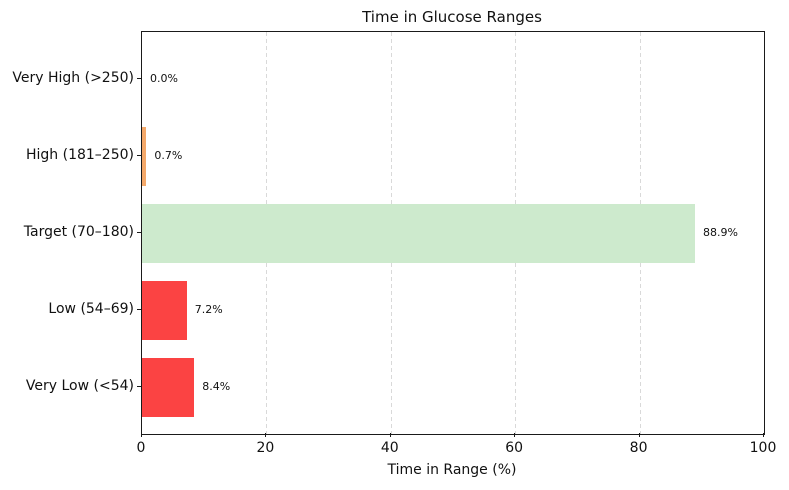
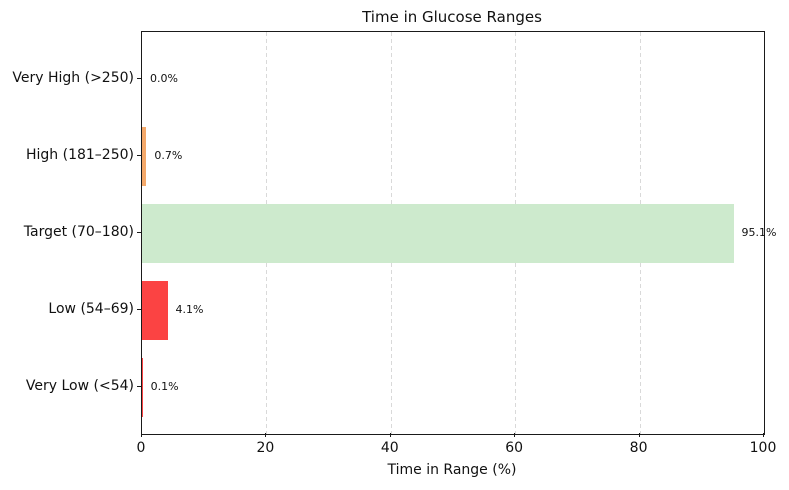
Target (70–180): 88.9% -> 95.1%
Low (54–69): 7.2% -> 4.1%
Very Low (<54): 8.4% -> 0.1%
